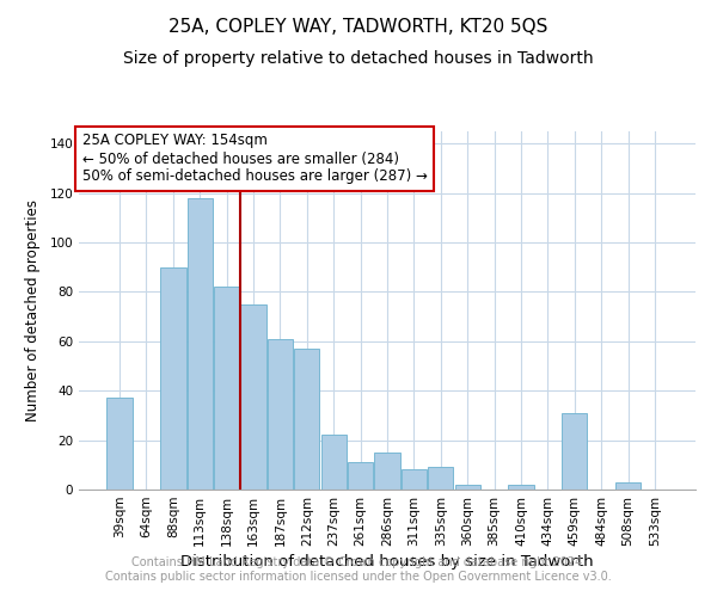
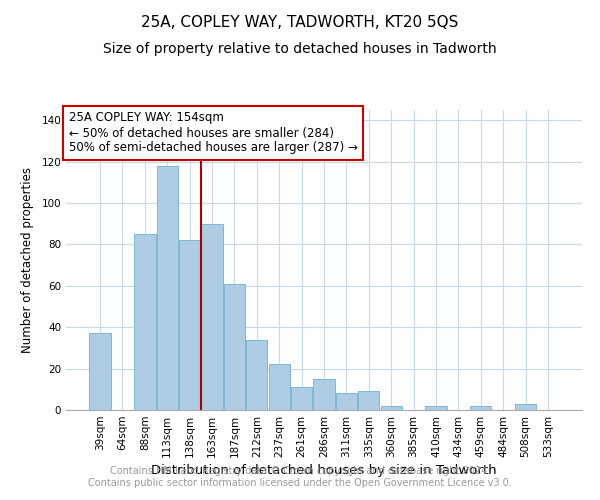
88sqm: 90 -> 85
163sqm: 75 -> 90
212sqm: 57 -> 34
459sqm: 31 -> 2
